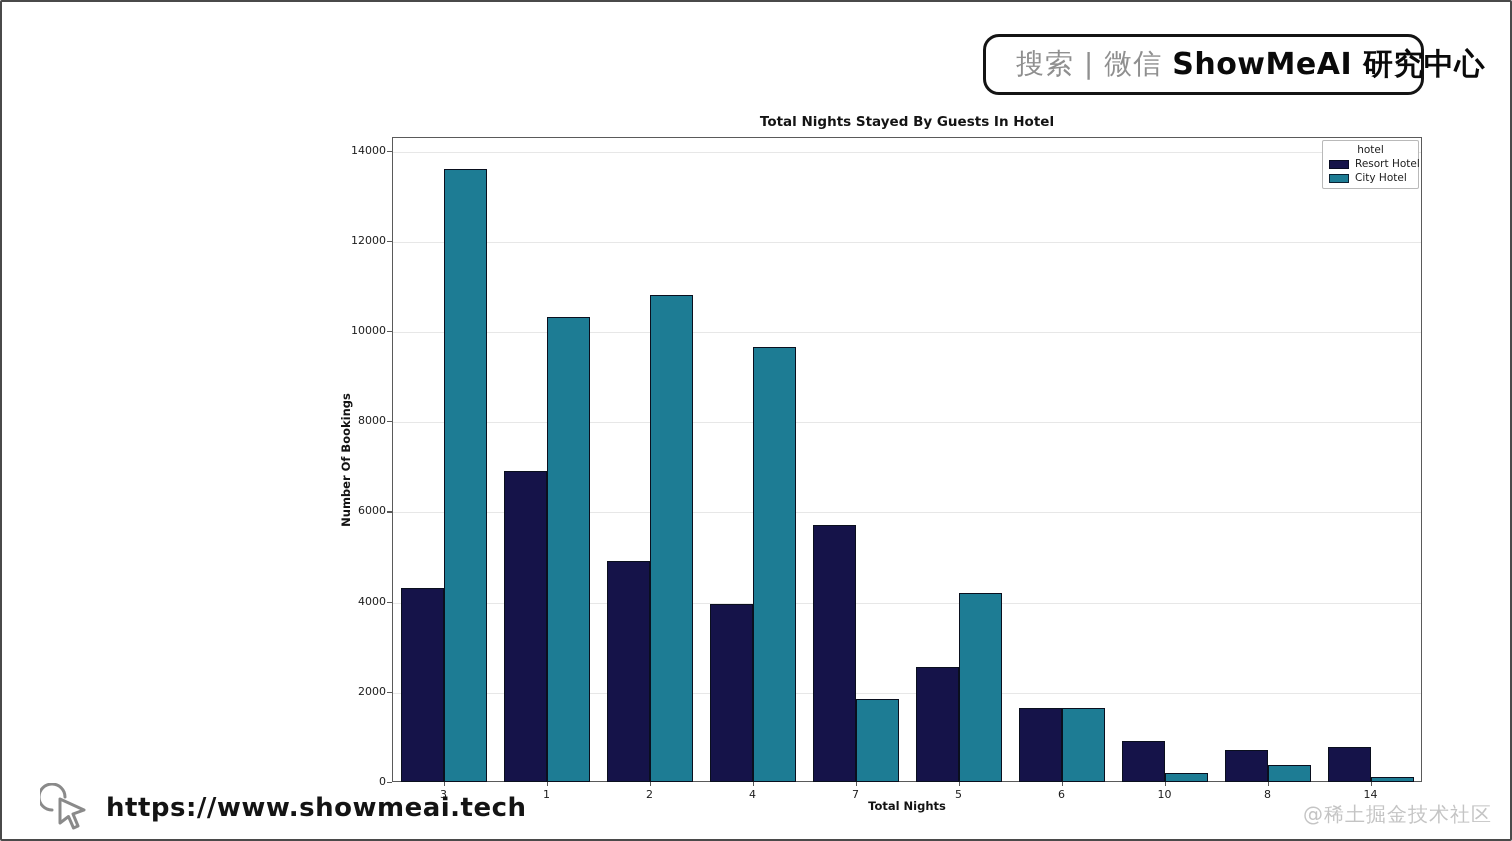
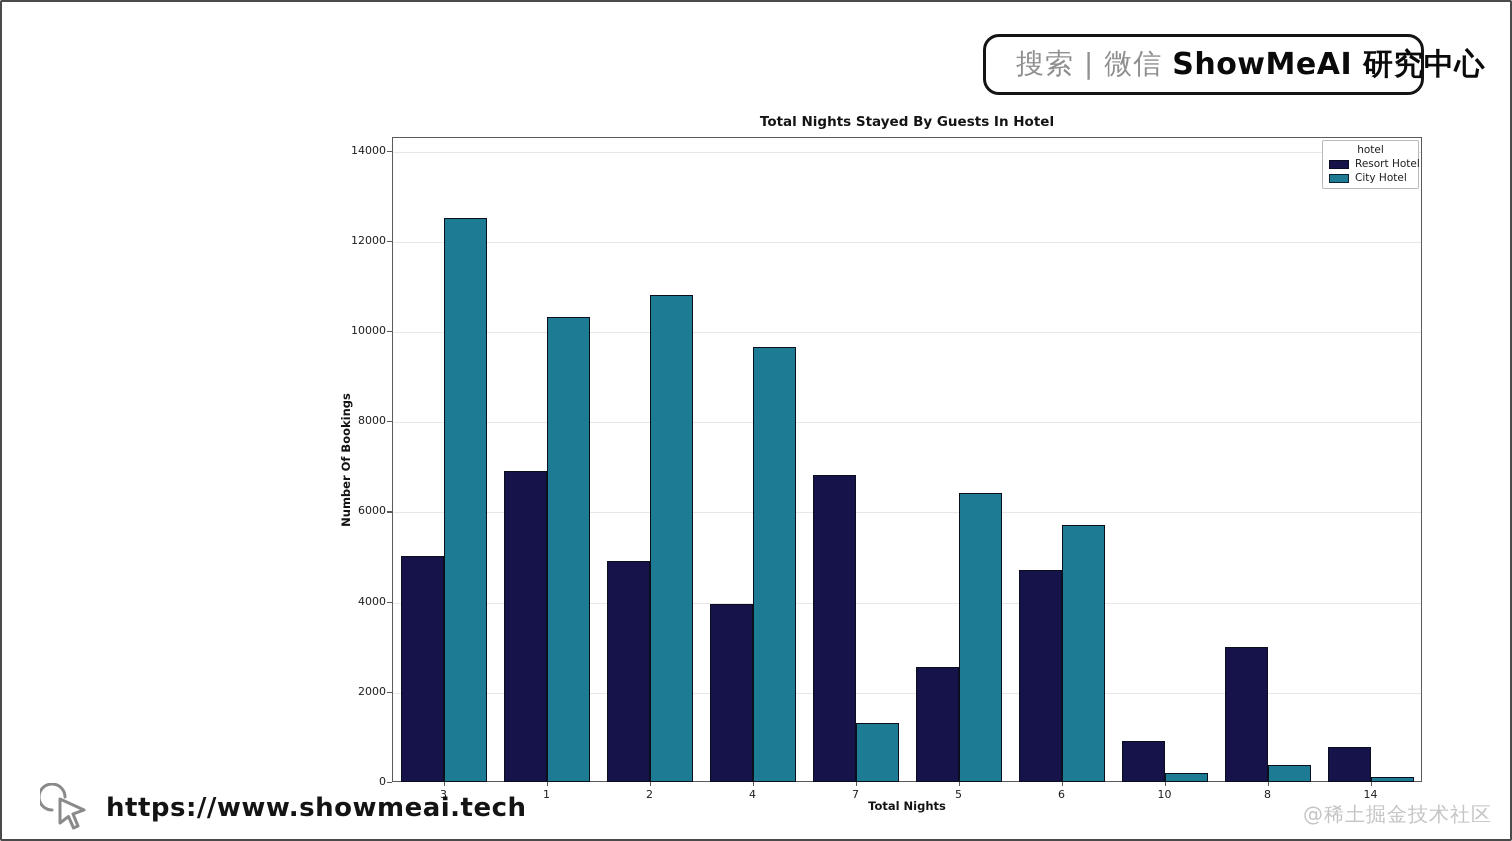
Resort Hotel/3: 4300 -> 5000
City Hotel/3: 13600 -> 12500
Resort Hotel/7: 5700 -> 6800
City Hotel/7: 1800 -> 1300
City Hotel/5: 4200 -> 6400
Resort Hotel/6: 1600 -> 4700
City Hotel/6: 1600 -> 5700
Resort Hotel/8: 700 -> 3000
